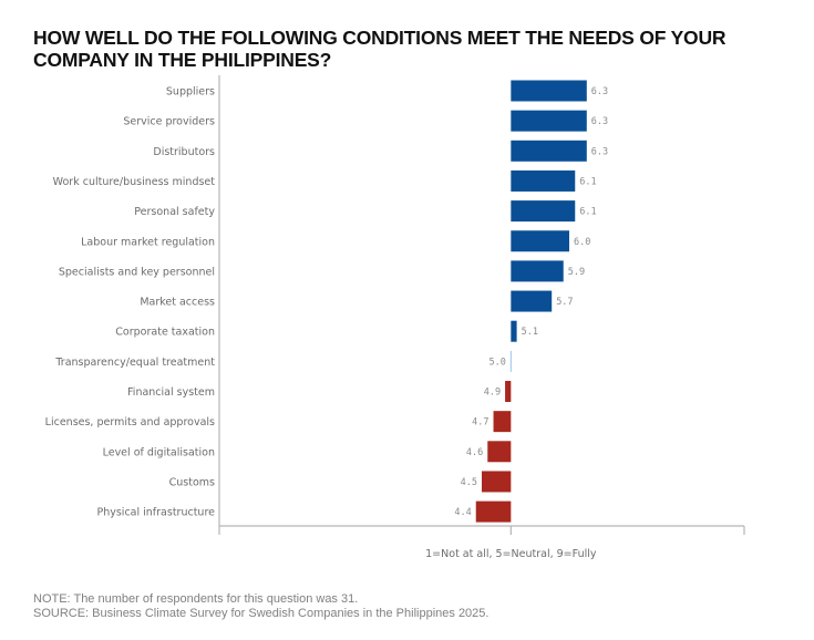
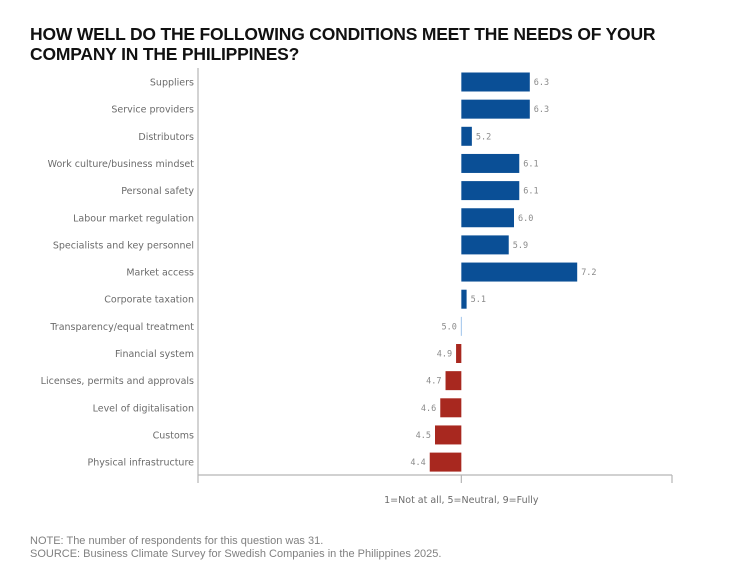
Distributors: 6.3 -> 5.2
Market access: 5.7 -> 7.2
